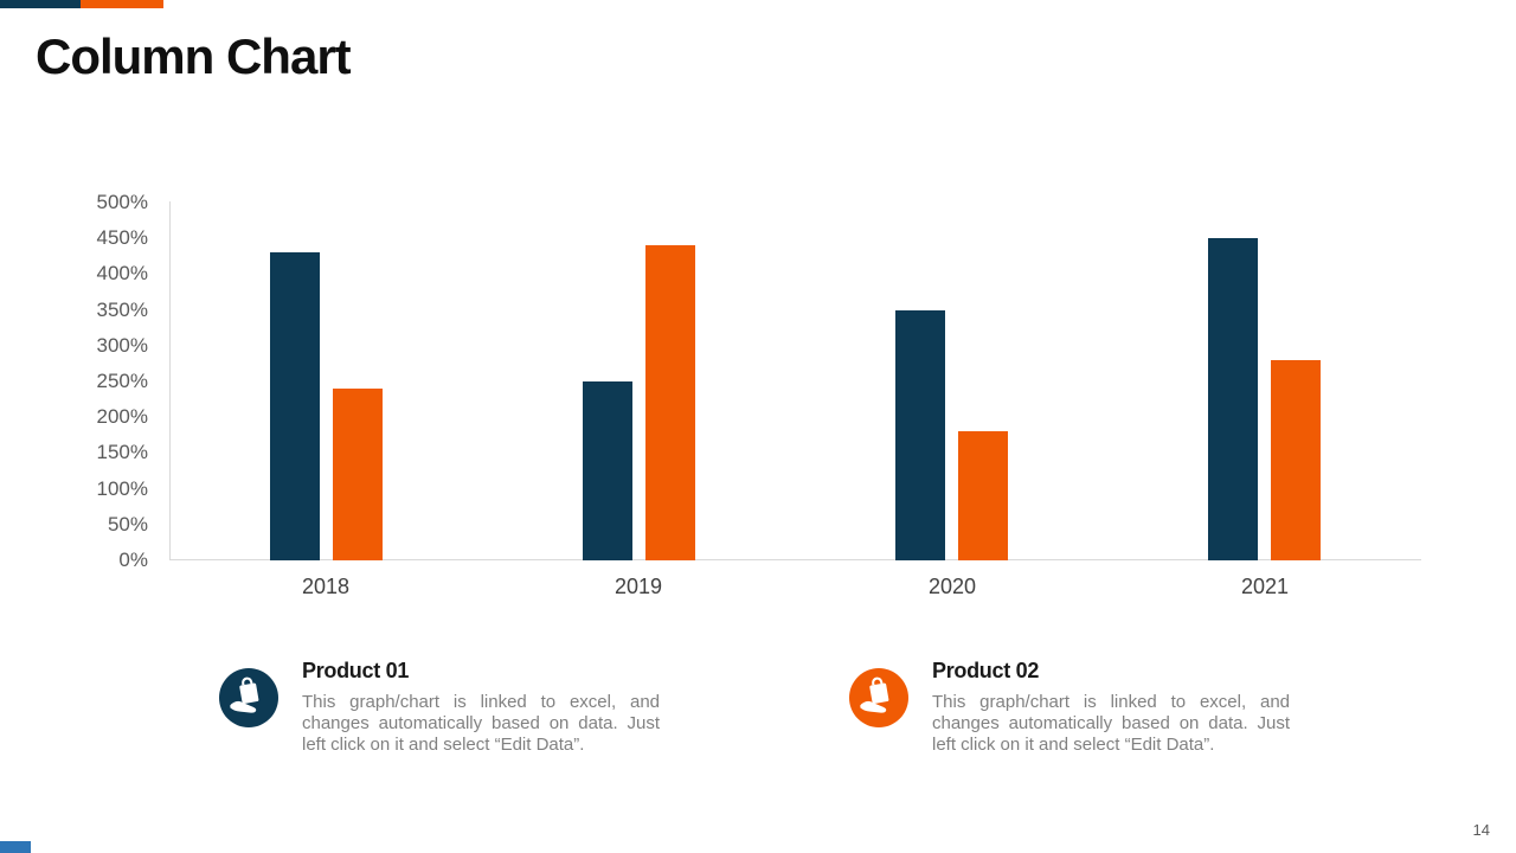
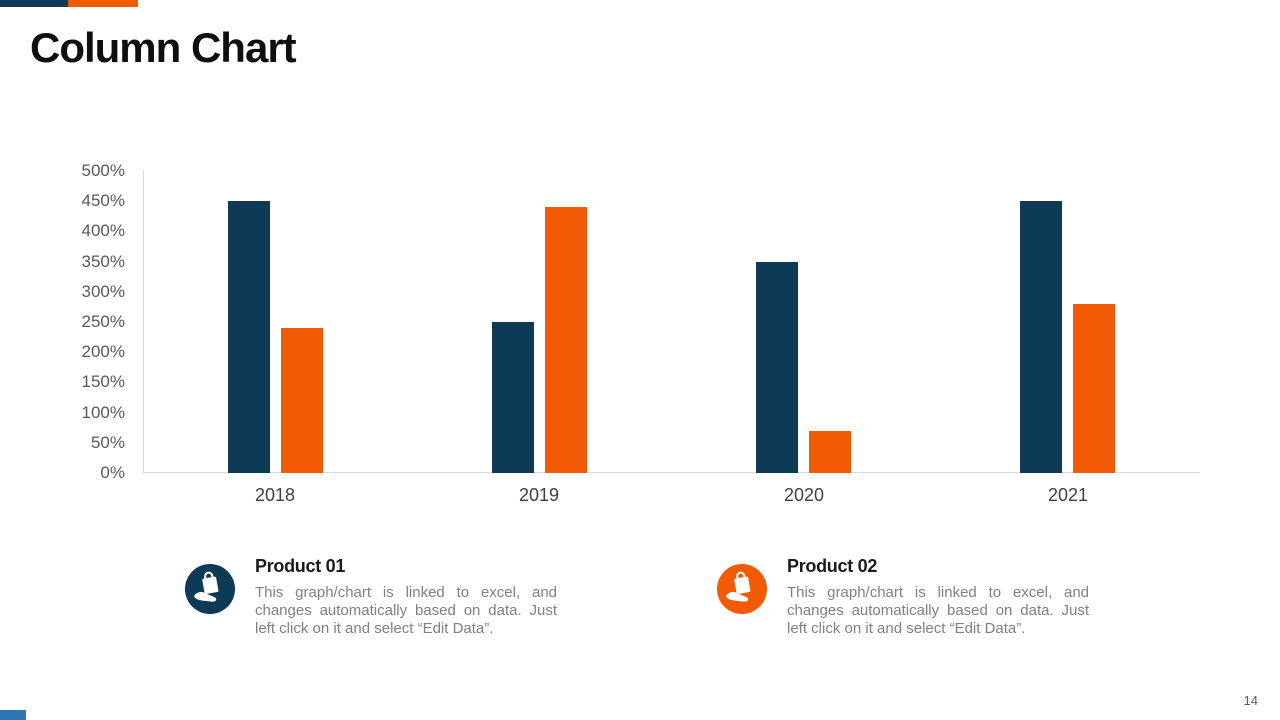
Product 01/2018: 430% -> 450%
Product 02/2020: 180% -> 70%
